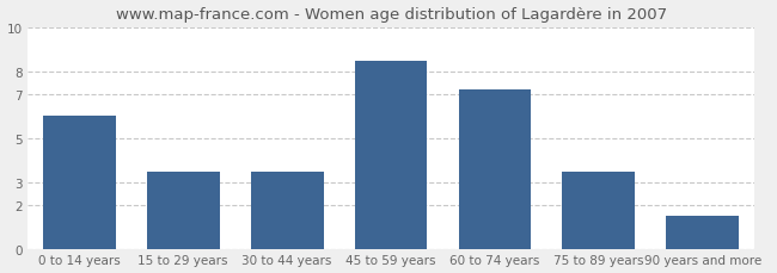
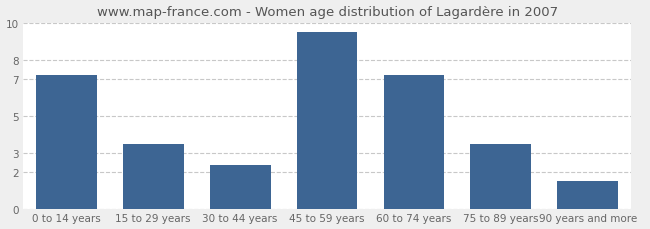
0 to 14 years: 6.0 -> 7.2
30 to 44 years: 3.5 -> 2.4
45 to 59 years: 8.5 -> 9.5
